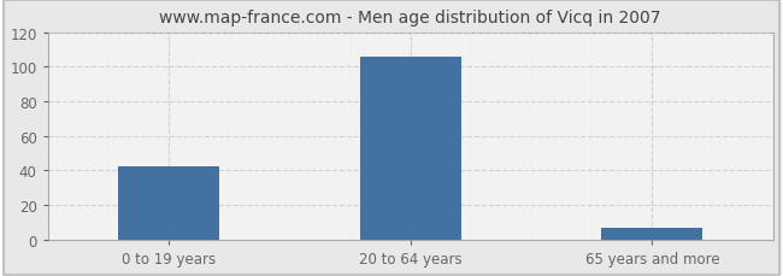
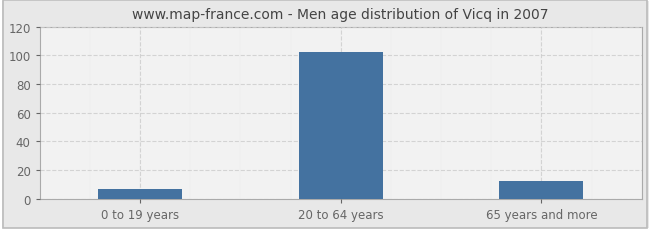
0 to 19 years: 42 -> 7
20 to 64 years: 106 -> 102
65 years and more: 7 -> 12
